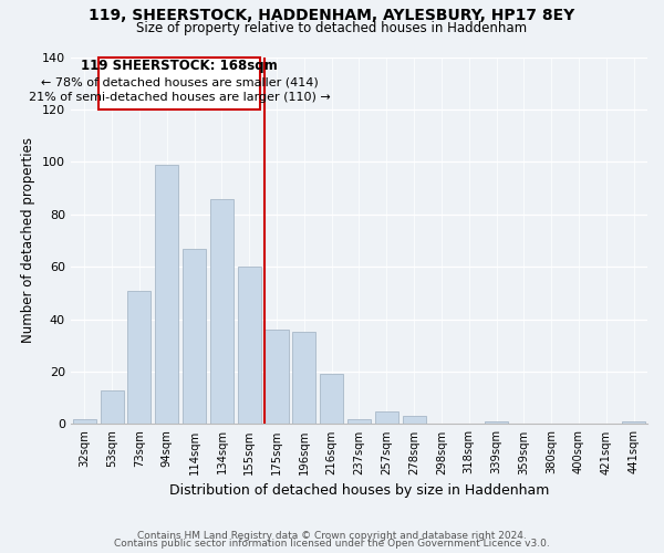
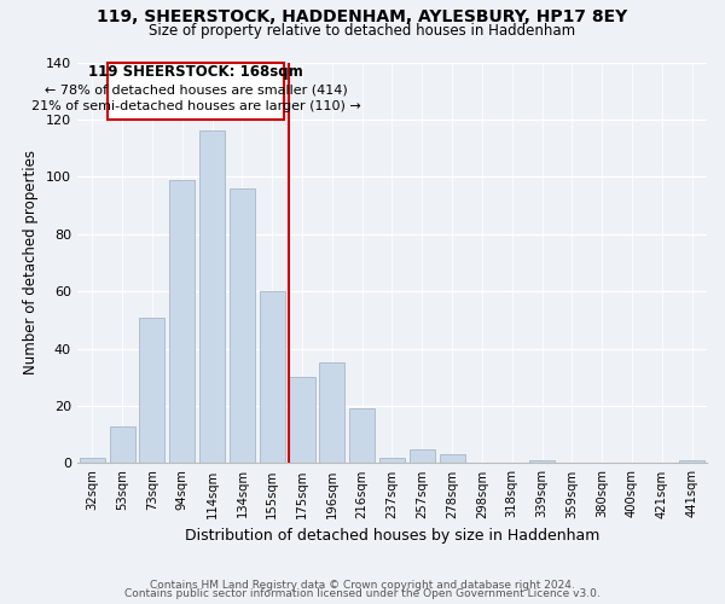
114sqm: 67 -> 116
134sqm: 86 -> 96
175sqm: 36 -> 30
